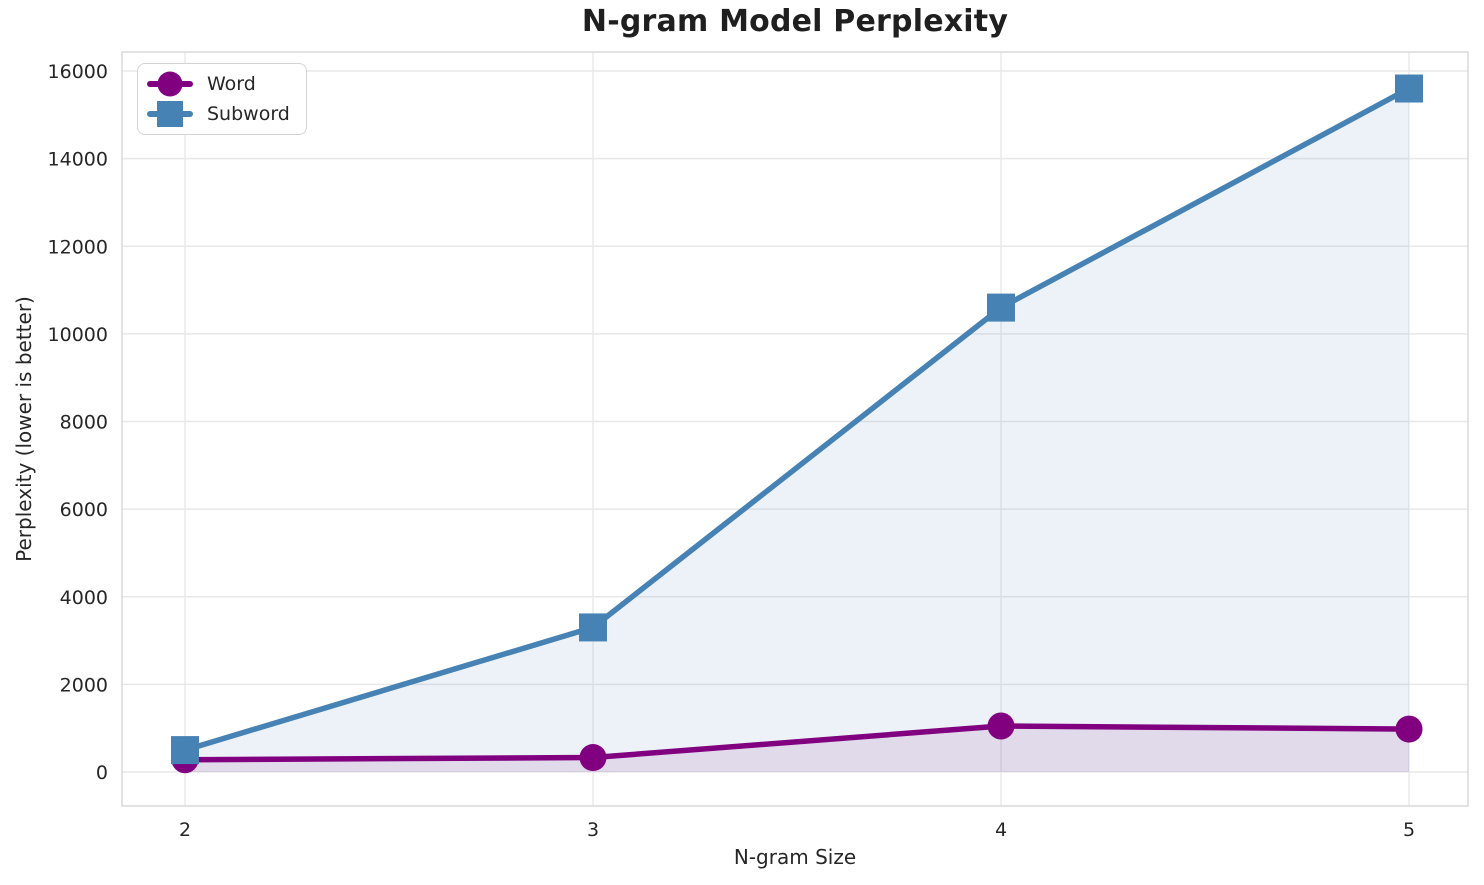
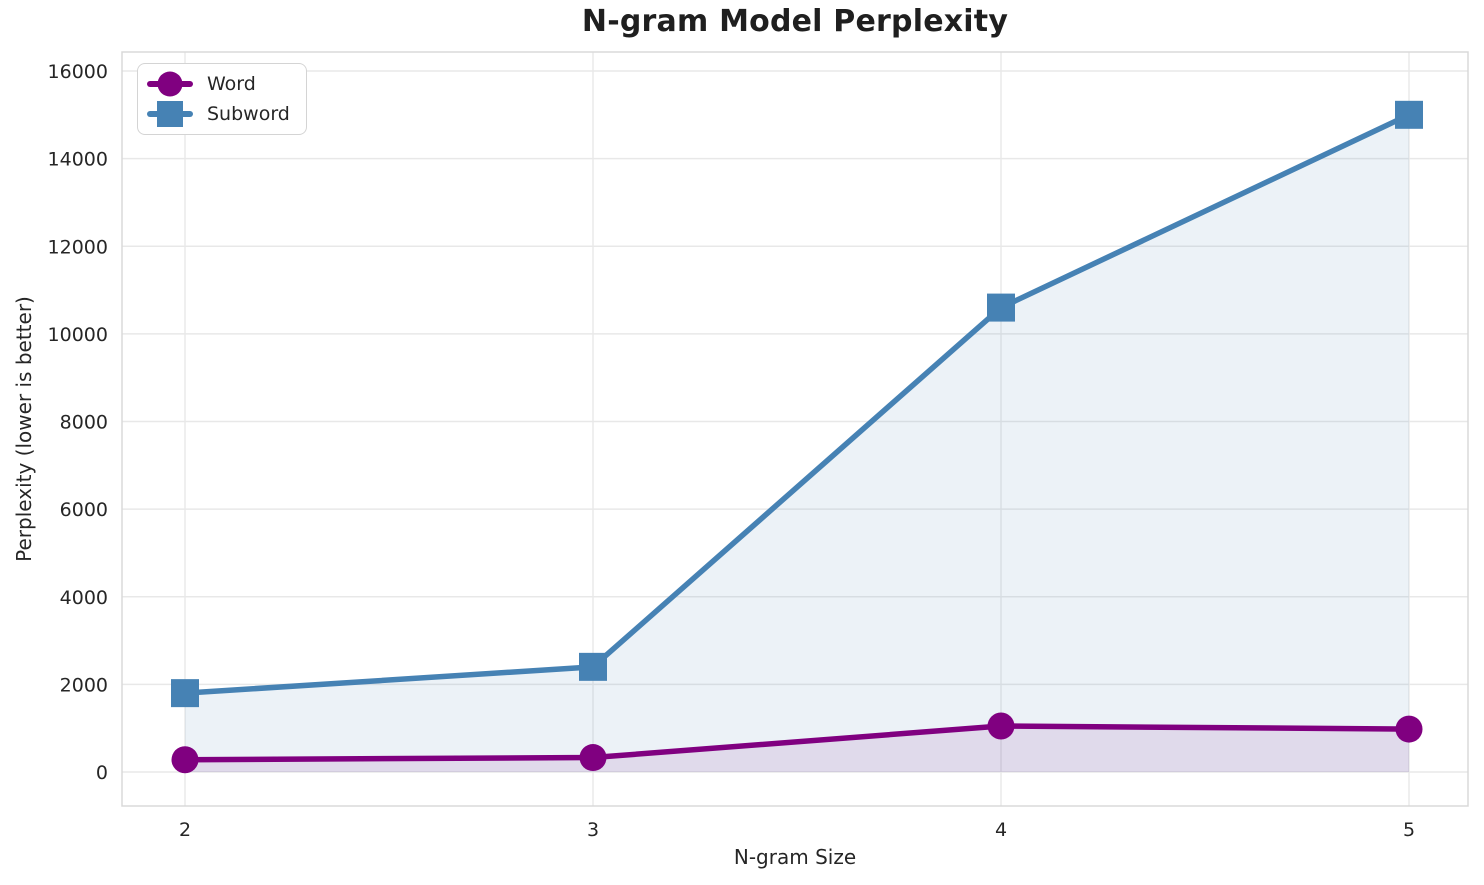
Subword/2: 500 -> 1800
Subword/3: 3300 -> 2400
Subword/5: 15600 -> 15000
